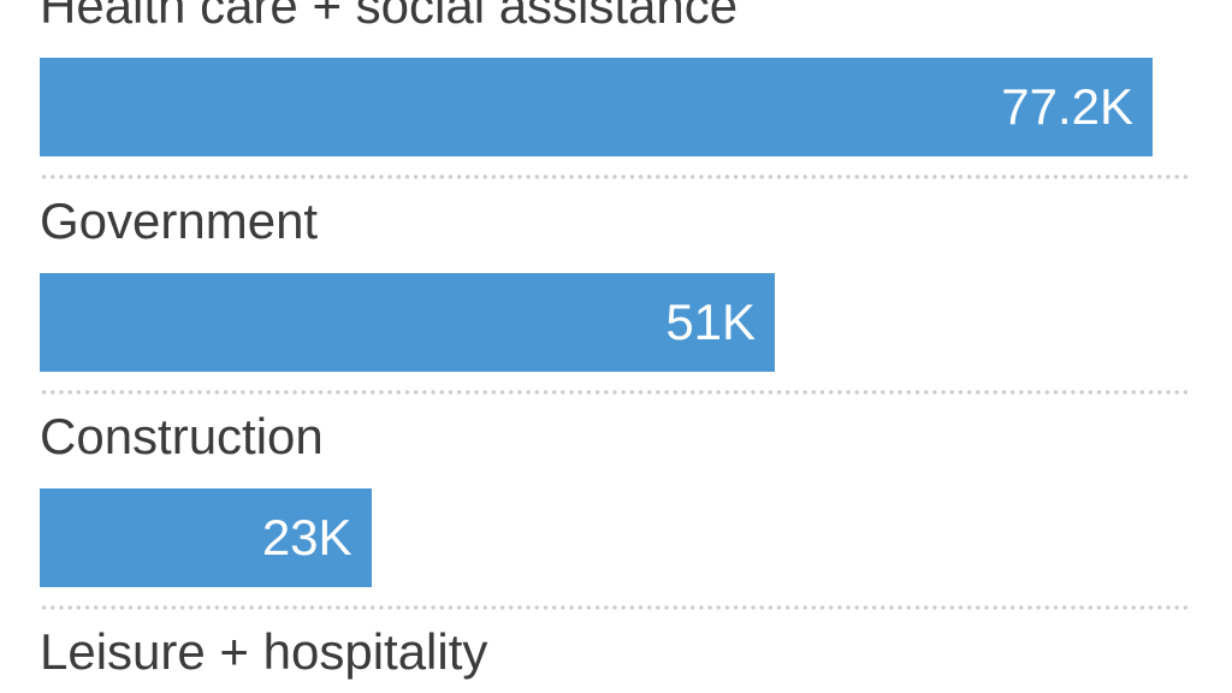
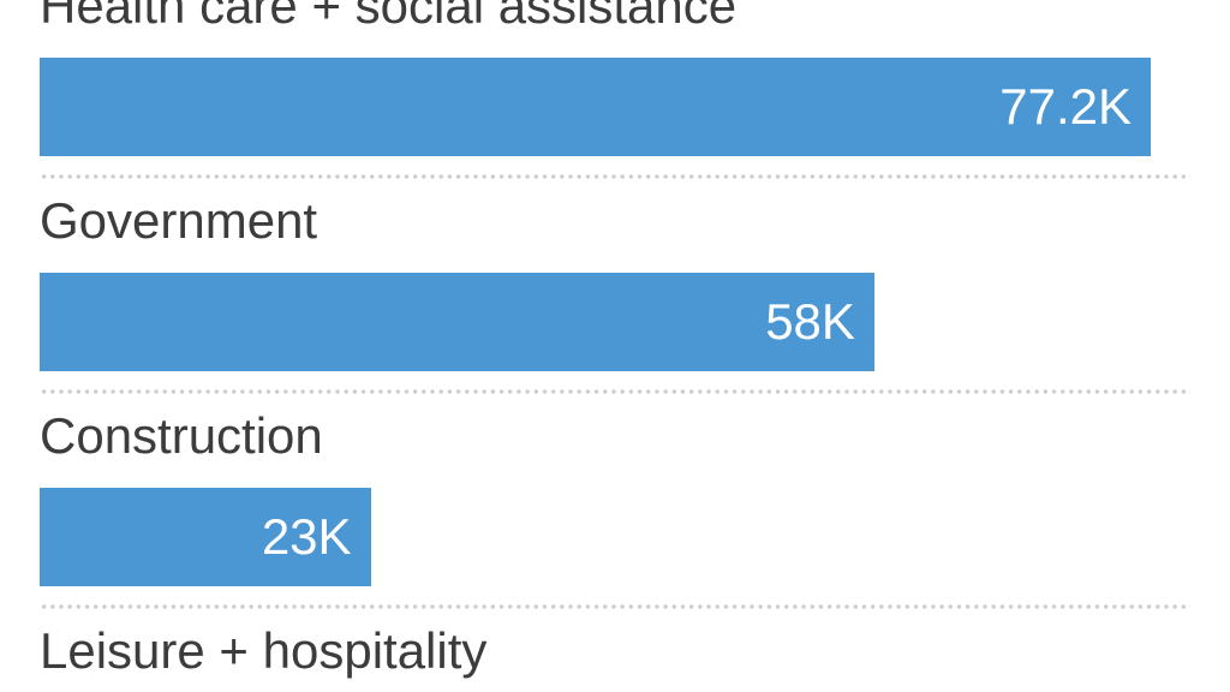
Government: 51K -> 58K
